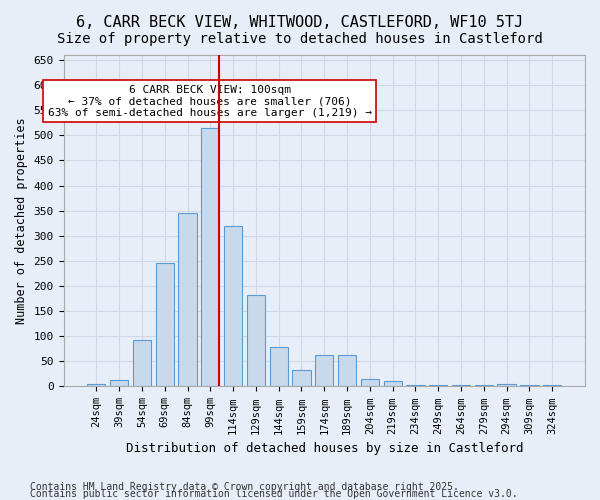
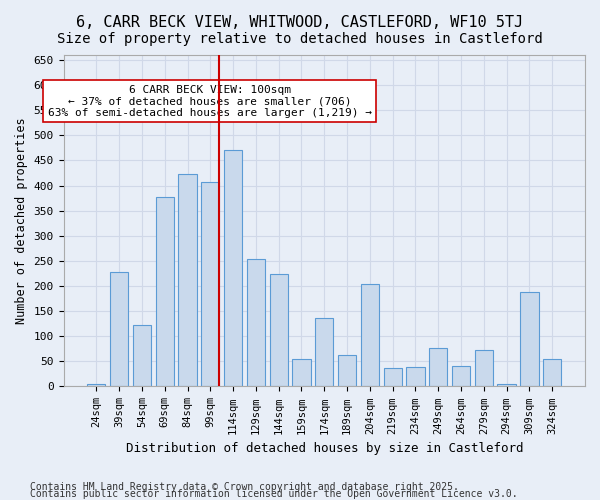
39sqm: 13 -> 228
54sqm: 93 -> 122
69sqm: 245 -> 378
84sqm: 345 -> 424
99sqm: 515 -> 408
114sqm: 320 -> 470
129sqm: 183 -> 254
144sqm: 78 -> 224
159sqm: 32 -> 54
174sqm: 62 -> 136
204sqm: 14 -> 204
219sqm: 10 -> 36
234sqm: 2 -> 38
249sqm: 2 -> 76
264sqm: 2 -> 40
279sqm: 2 -> 72
309sqm: 2 -> 188
324sqm: 2 -> 54
